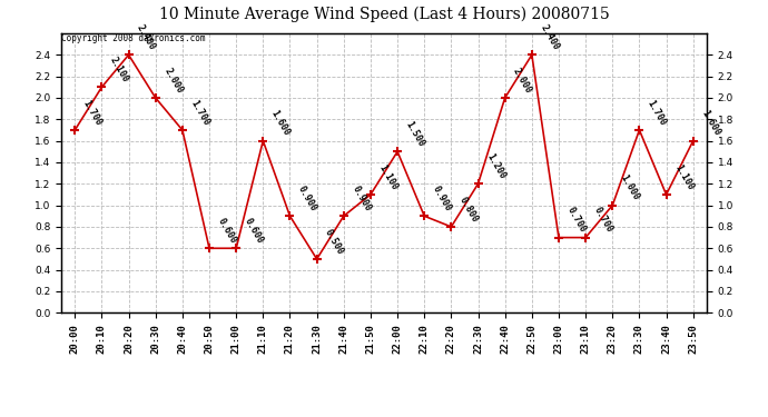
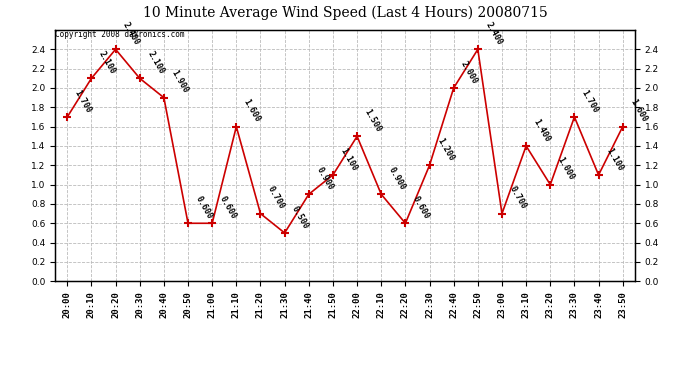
20:30: 2.000 -> 2.100
20:40: 1.700 -> 1.900
21:20: 0.900 -> 0.700
22:20: 0.800 -> 0.600
23:10: 0.700 -> 1.400
